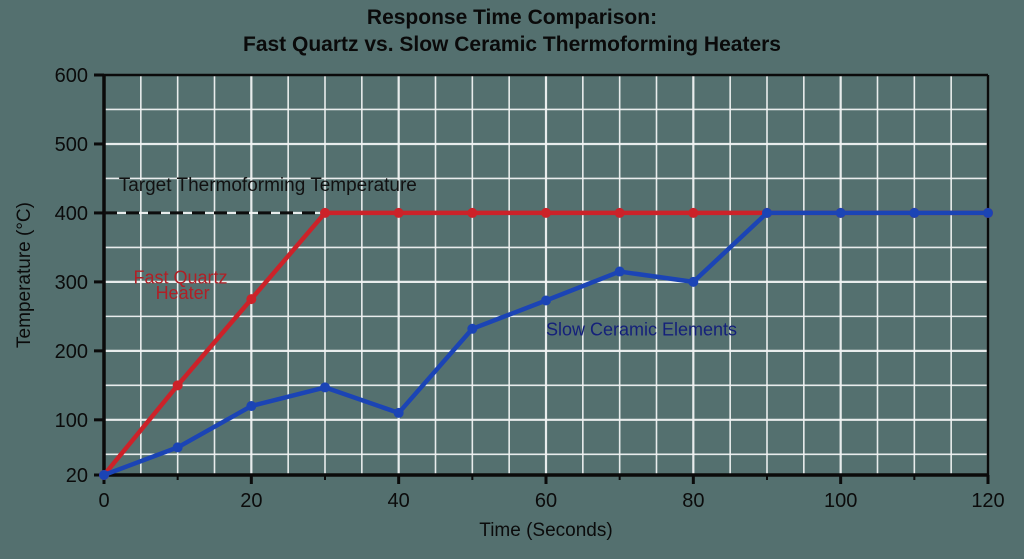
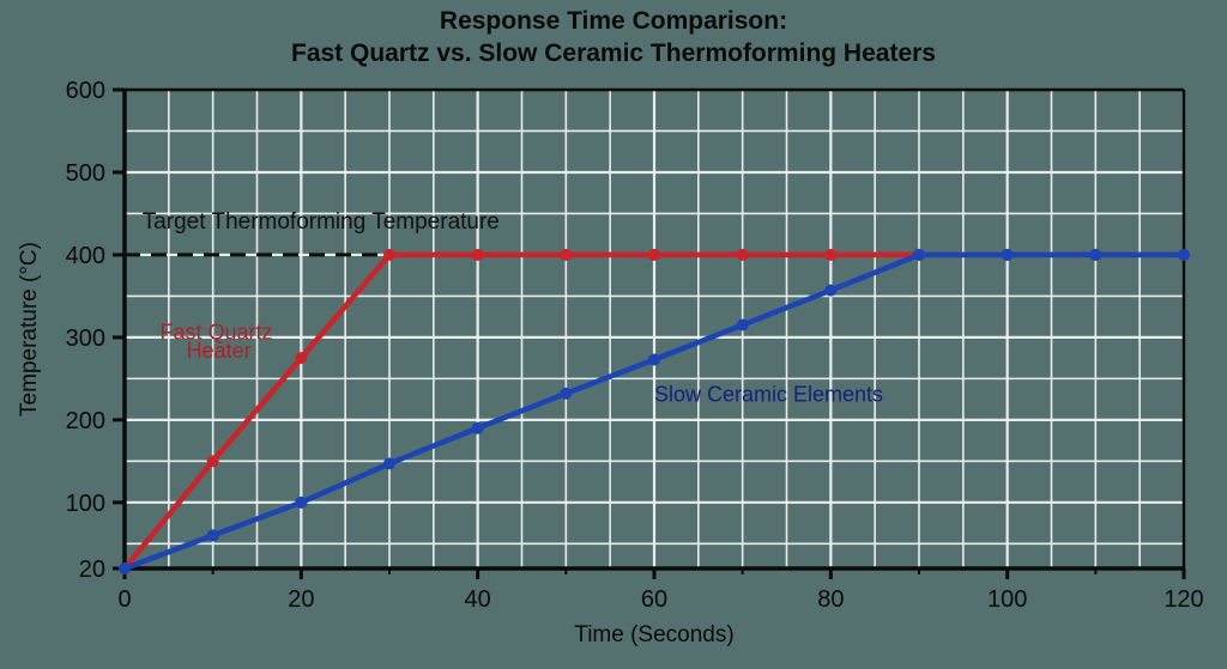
Slow Ceramic Elements/20: 120 -> 100
Slow Ceramic Elements/40: 110 -> 190
Slow Ceramic Elements/80: 300 -> 360
